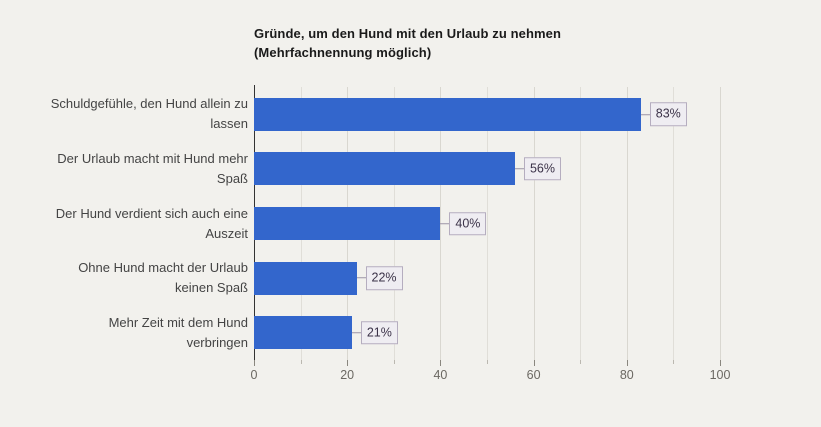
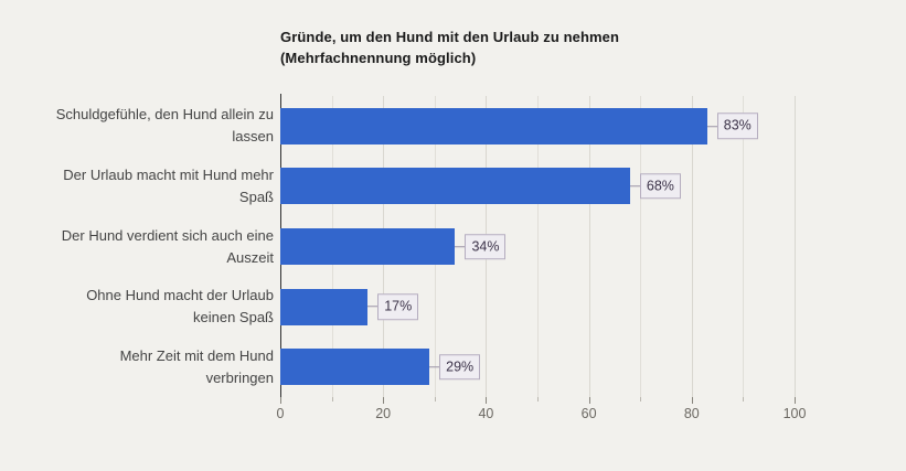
Der Urlaub macht mit Hund mehr Spaß: 56% -> 68%
Der Hund verdient sich auch eine Auszeit: 40% -> 34%
Ohne Hund macht der Urlaub keinen Spaß: 22% -> 17%
Mehr Zeit mit dem Hund verbringen: 21% -> 29%
